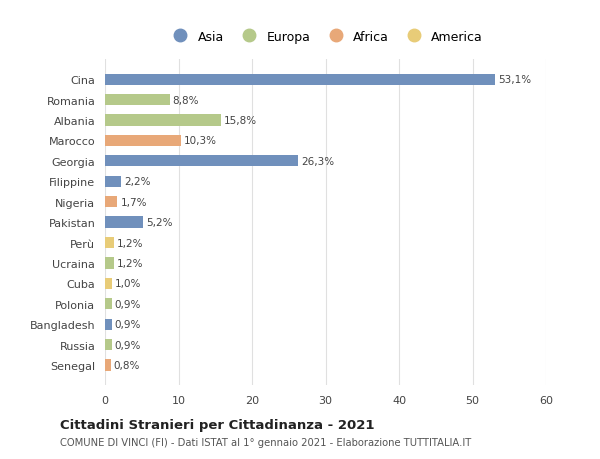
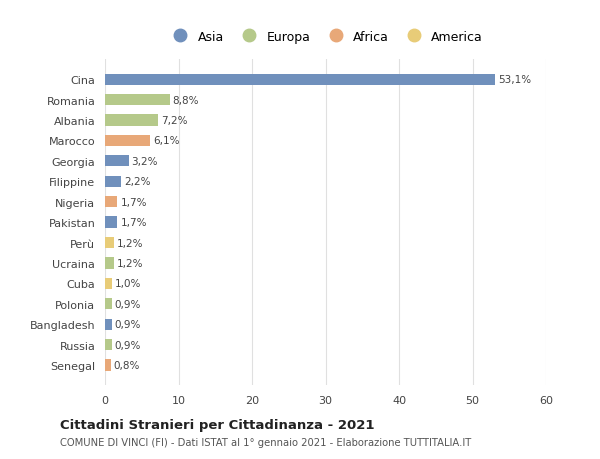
Albania: 15,8% -> 7,2%
Marocco: 10,3% -> 6,1%
Georgia: 26,3% -> 3,2%
Pakistan: 5,2% -> 1,7%
